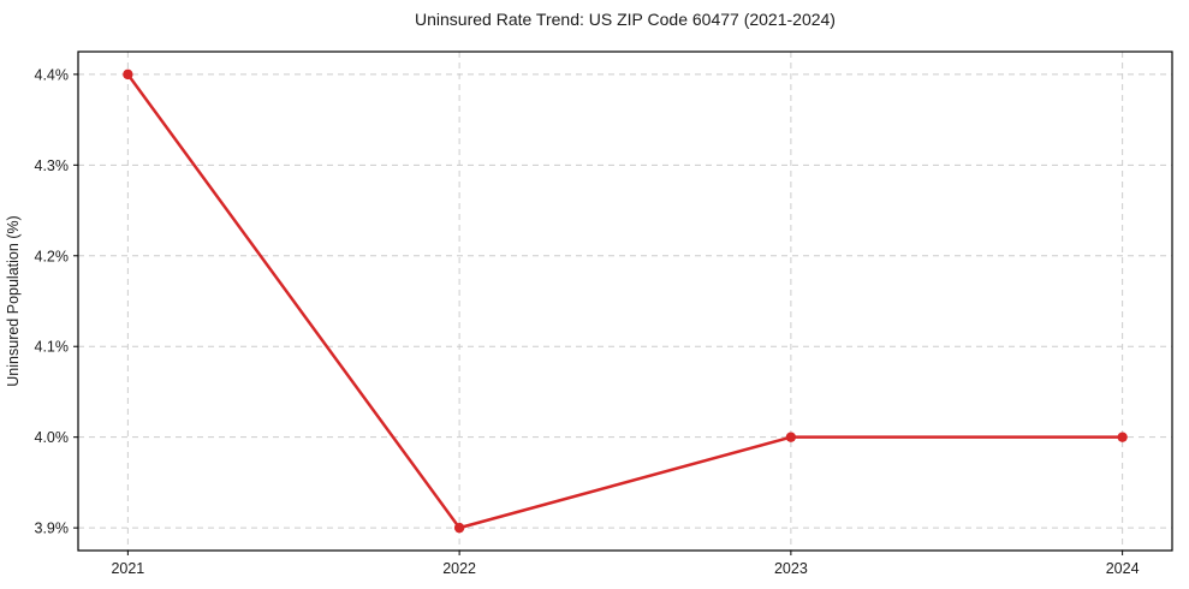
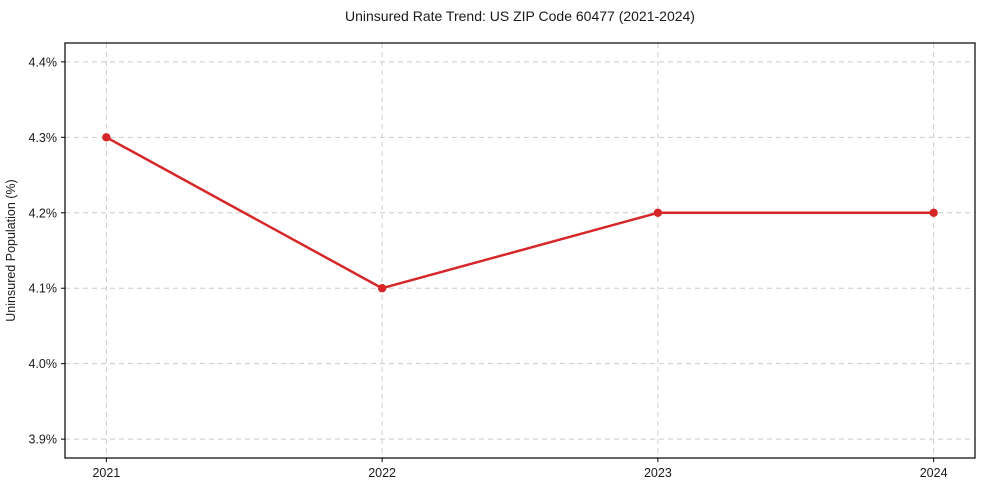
2021: 4.4% -> 4.3%
2022: 3.9% -> 4.1%
2023: 4.0% -> 4.2%
2024: 4.0% -> 4.2%
